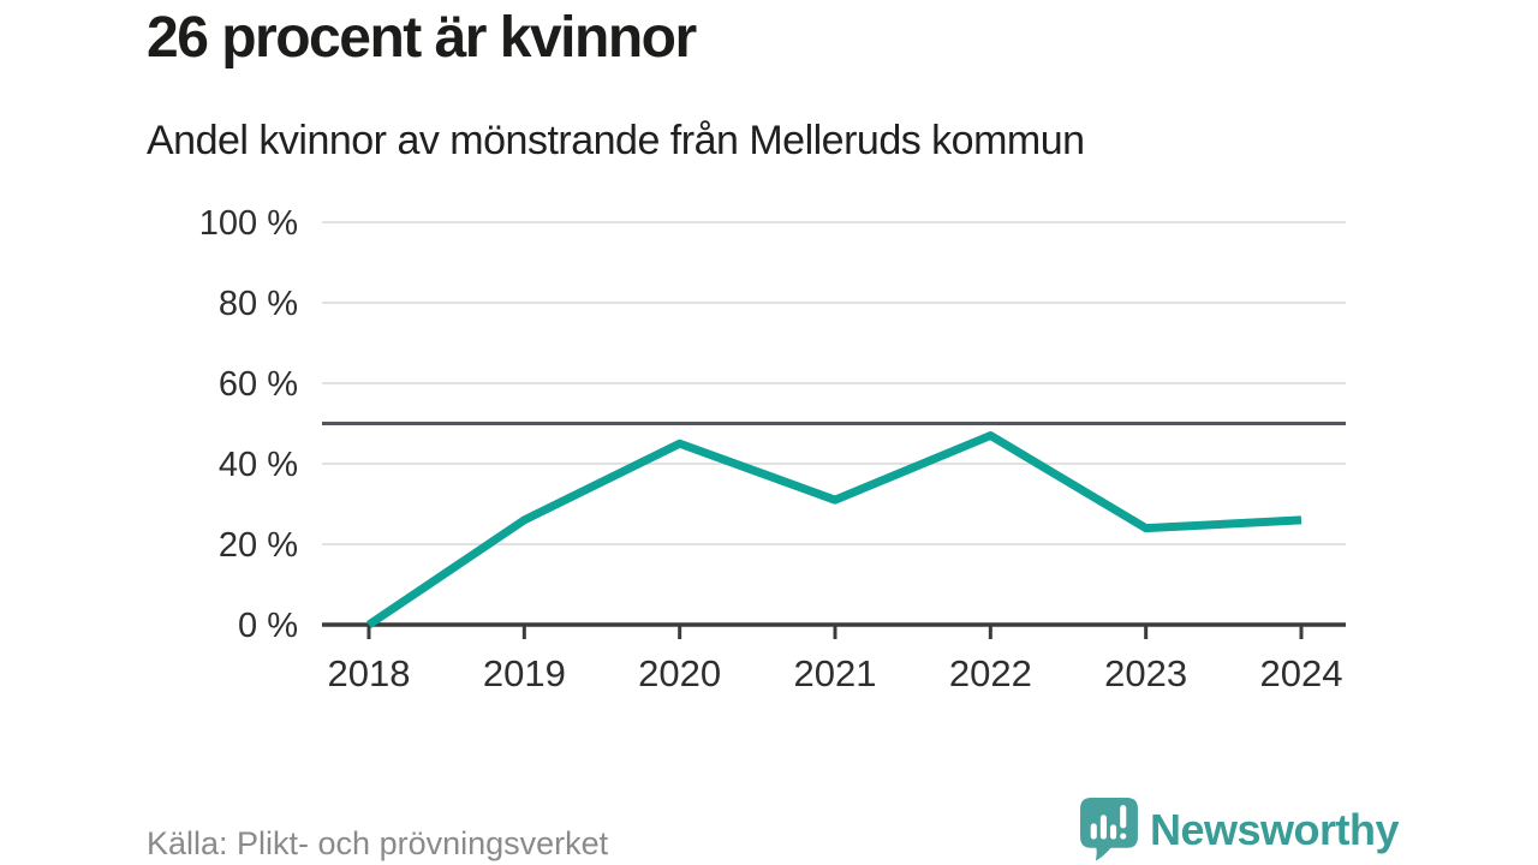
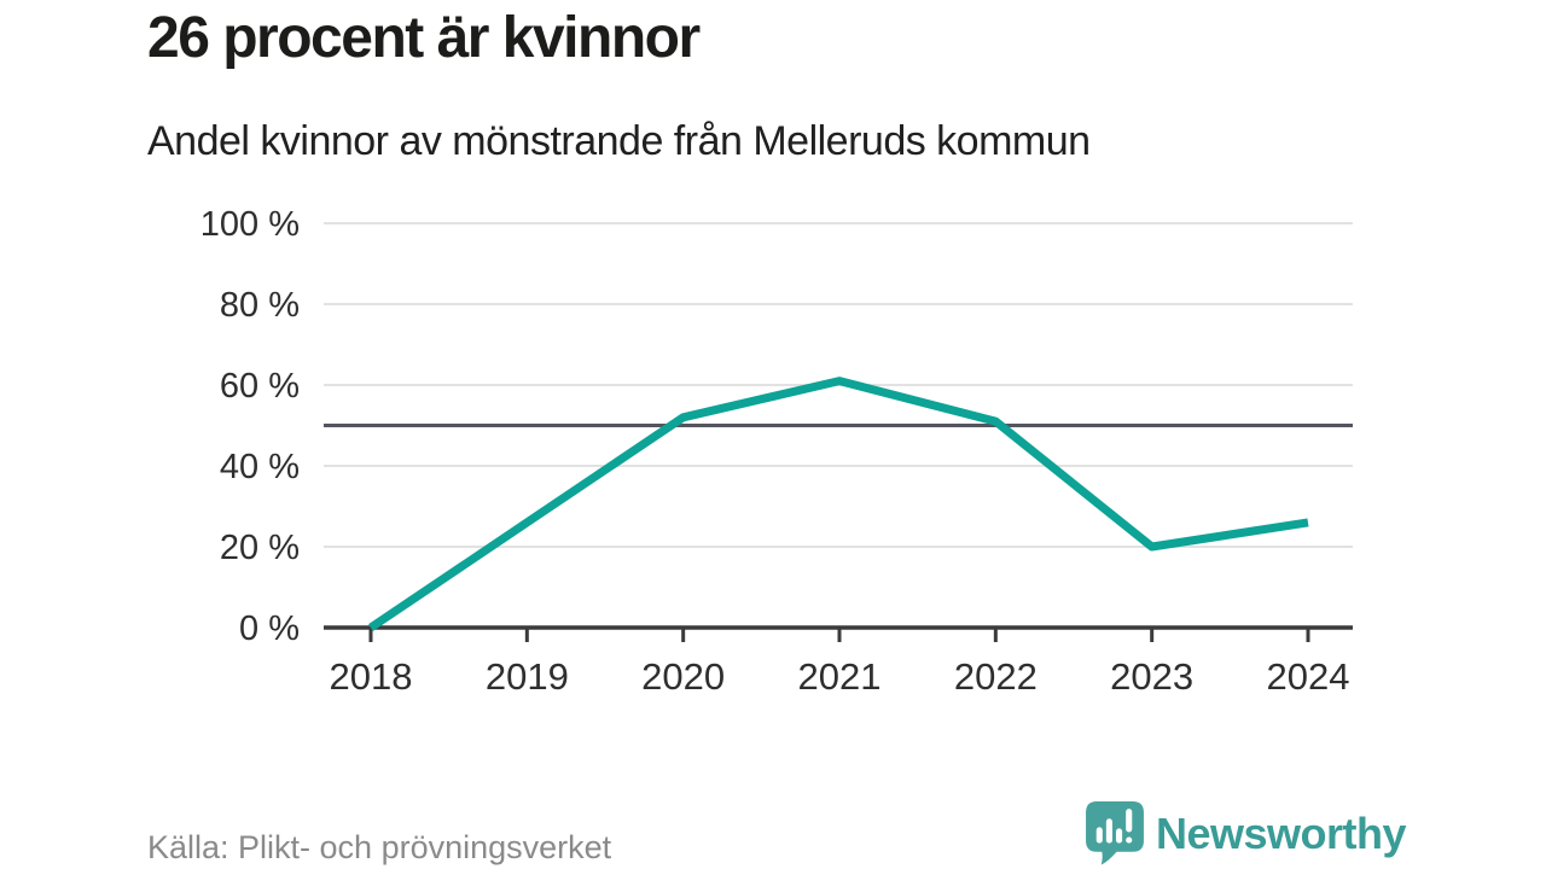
2020: 45% -> 52%
2021: 31% -> 61%
2022: 47% -> 51%
2023: 24% -> 20%
